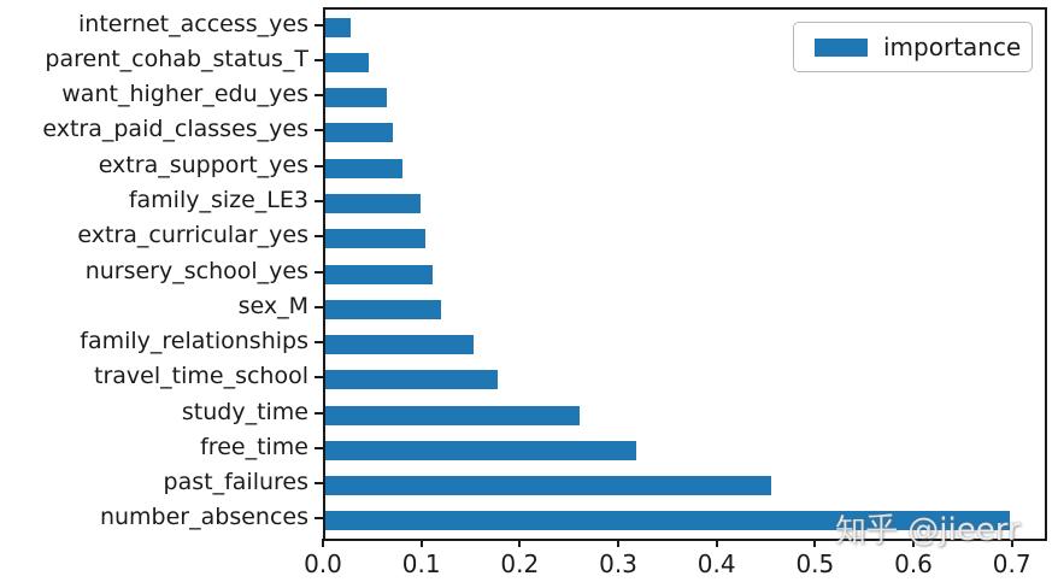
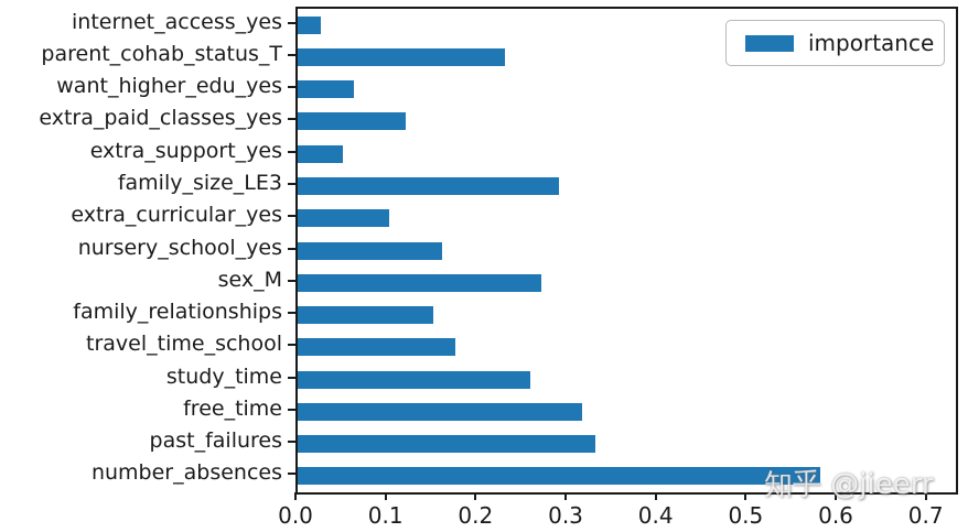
parent_cohab_status_T: 0.04 -> 0.23
extra_paid_classes_yes: 0.07 -> 0.12
extra_support_yes: 0.08 -> 0.05
family_size_LE3: 0.10 -> 0.29
nursery_school_yes: 0.11 -> 0.16
sex_M: 0.12 -> 0.27
past_failures: 0.45 -> 0.33
number_absences: 0.70 -> 0.58
